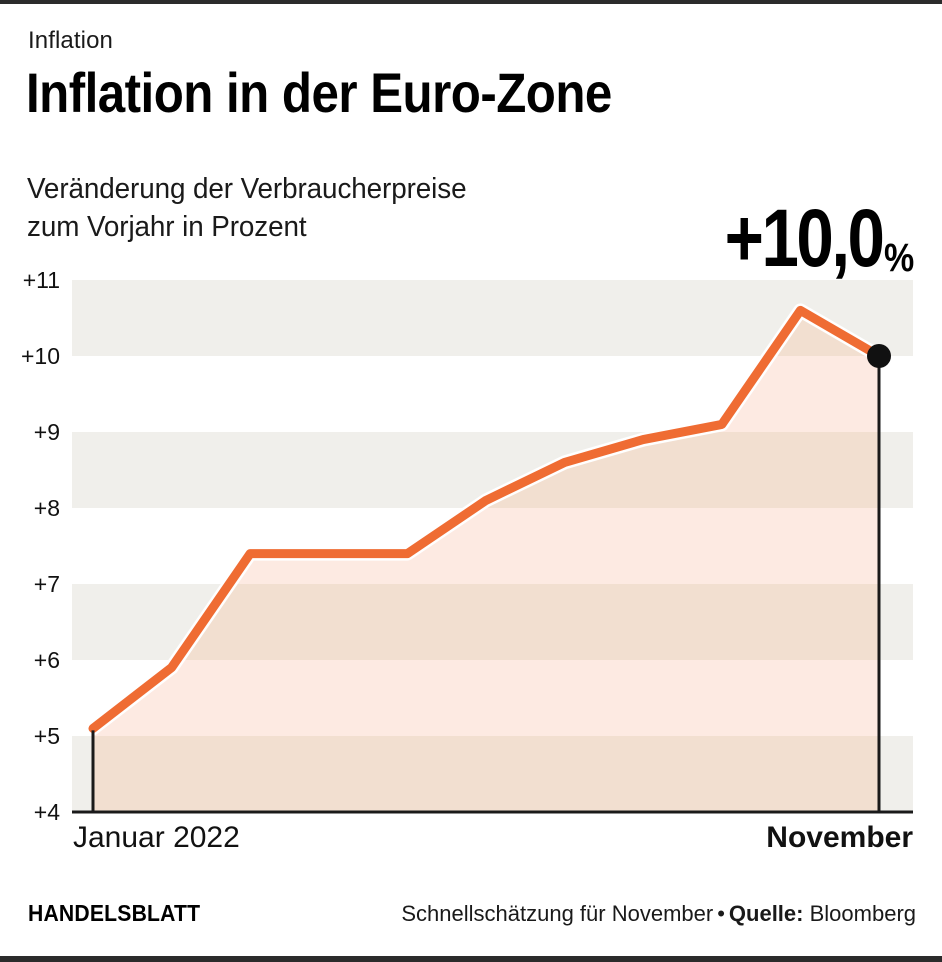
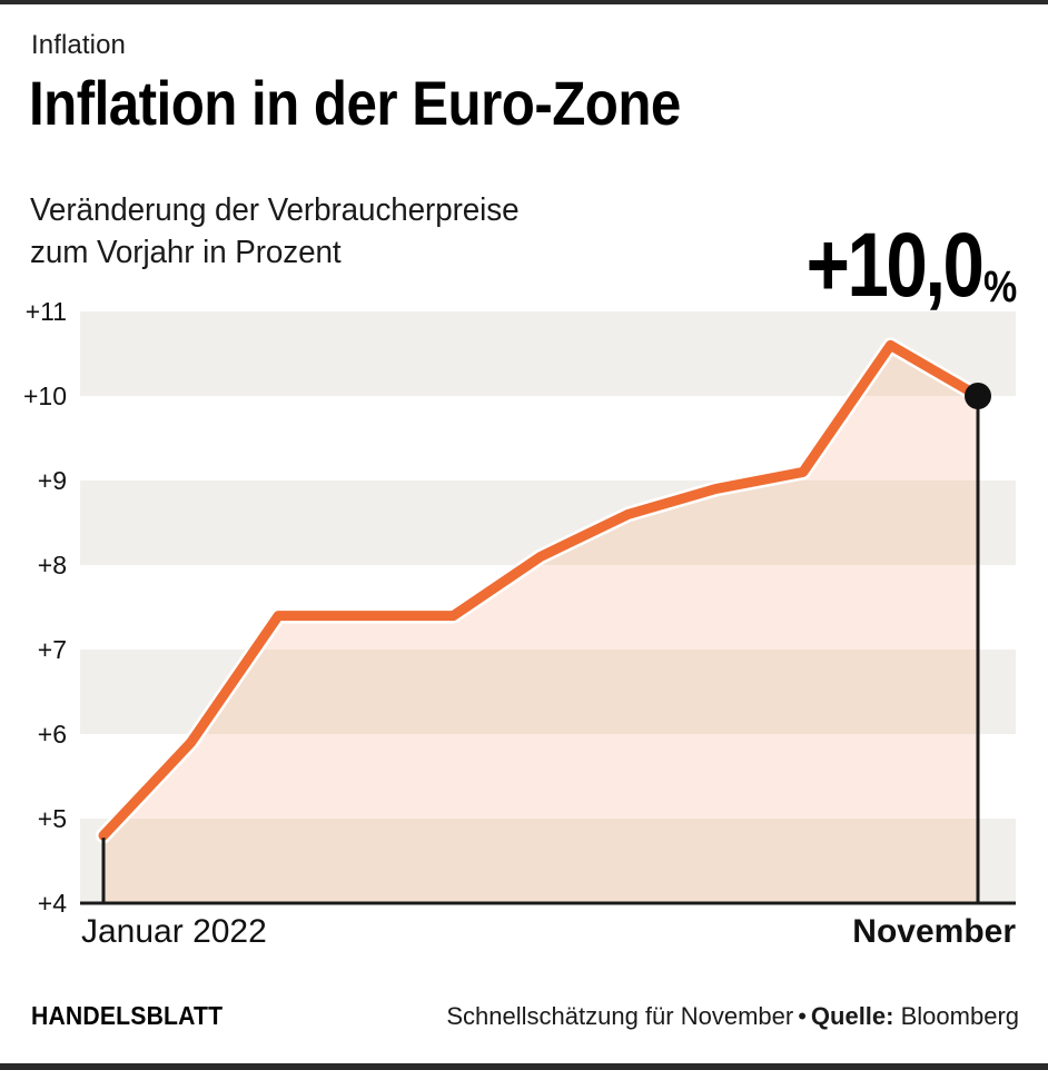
Januar 2022: 5.1 -> 4.8
